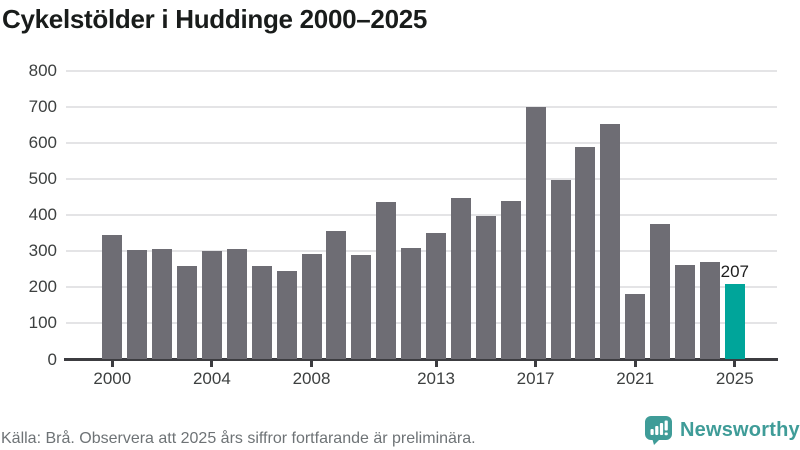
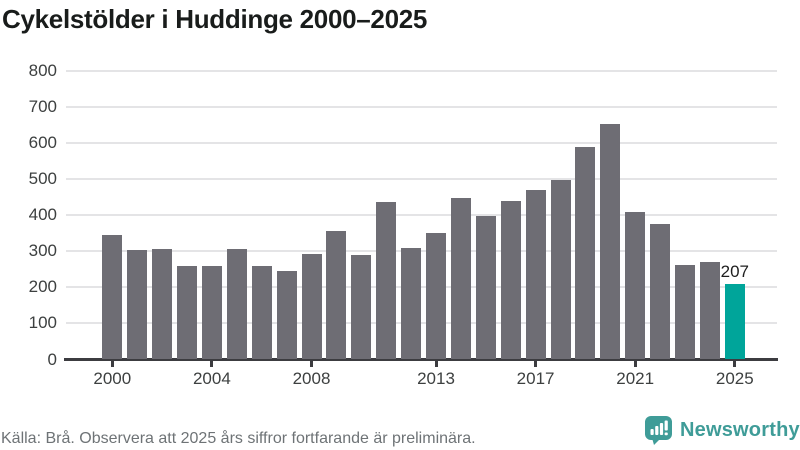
2004: 300 -> 260
2017: 700 -> 470
2021: 180 -> 410
